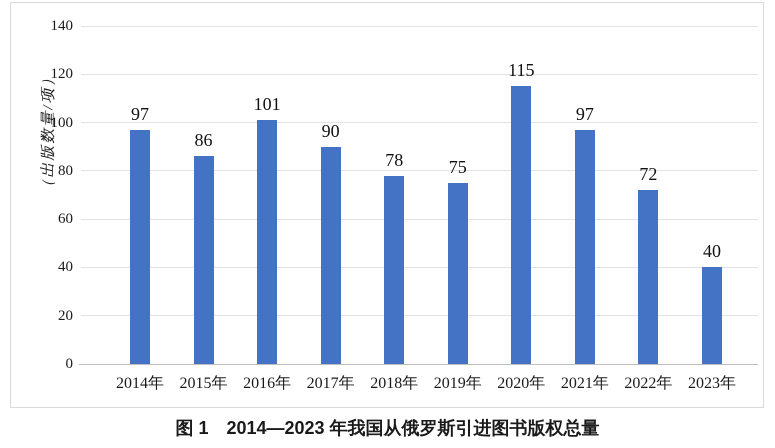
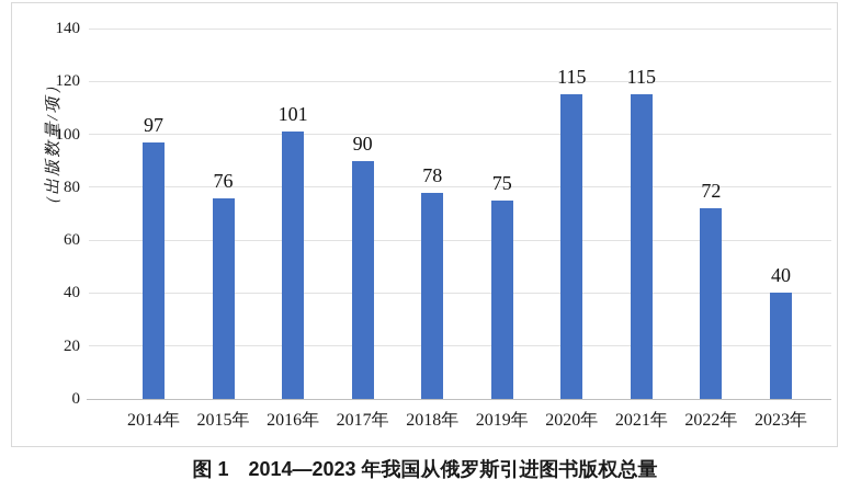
2015年: 86 -> 76
2021年: 97 -> 115
